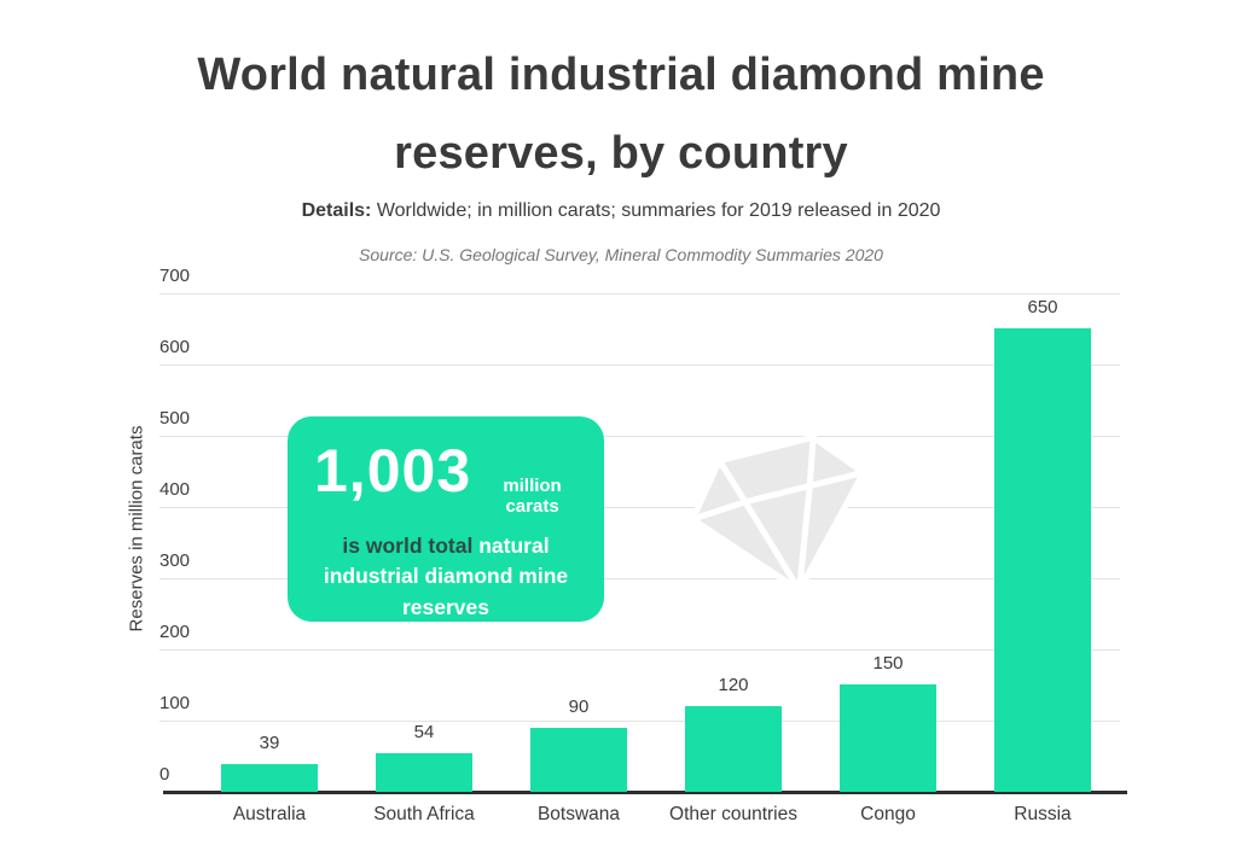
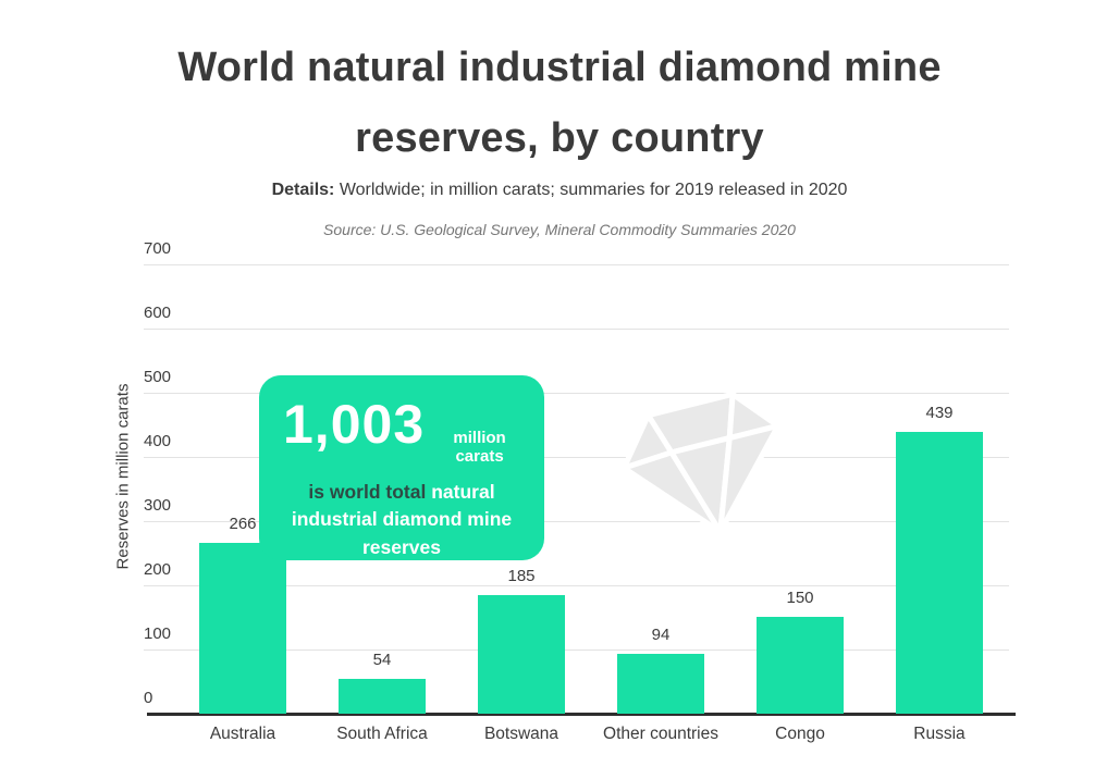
Australia: 39 -> 266
Botswana: 90 -> 185
Other countries: 120 -> 94
Russia: 650 -> 439
